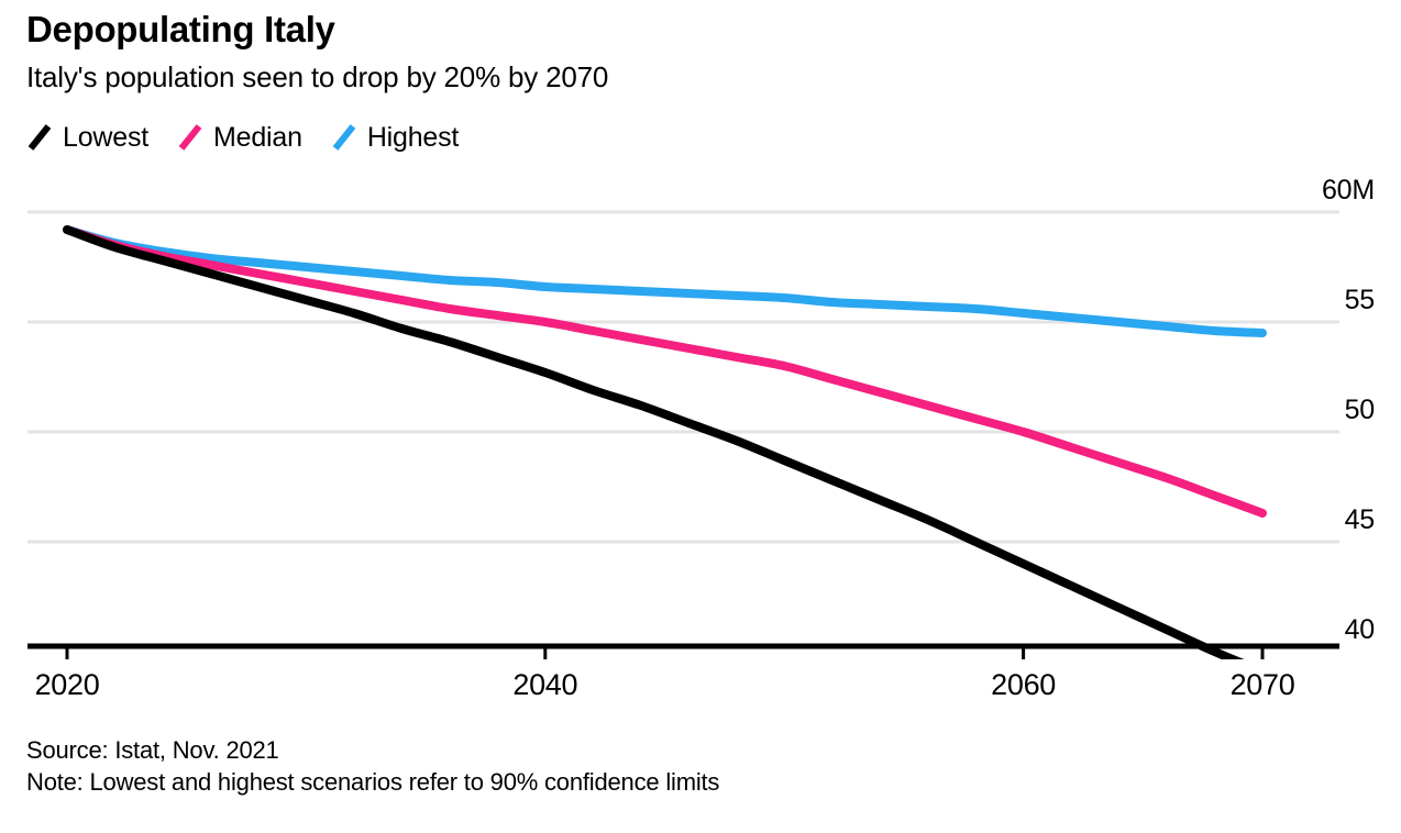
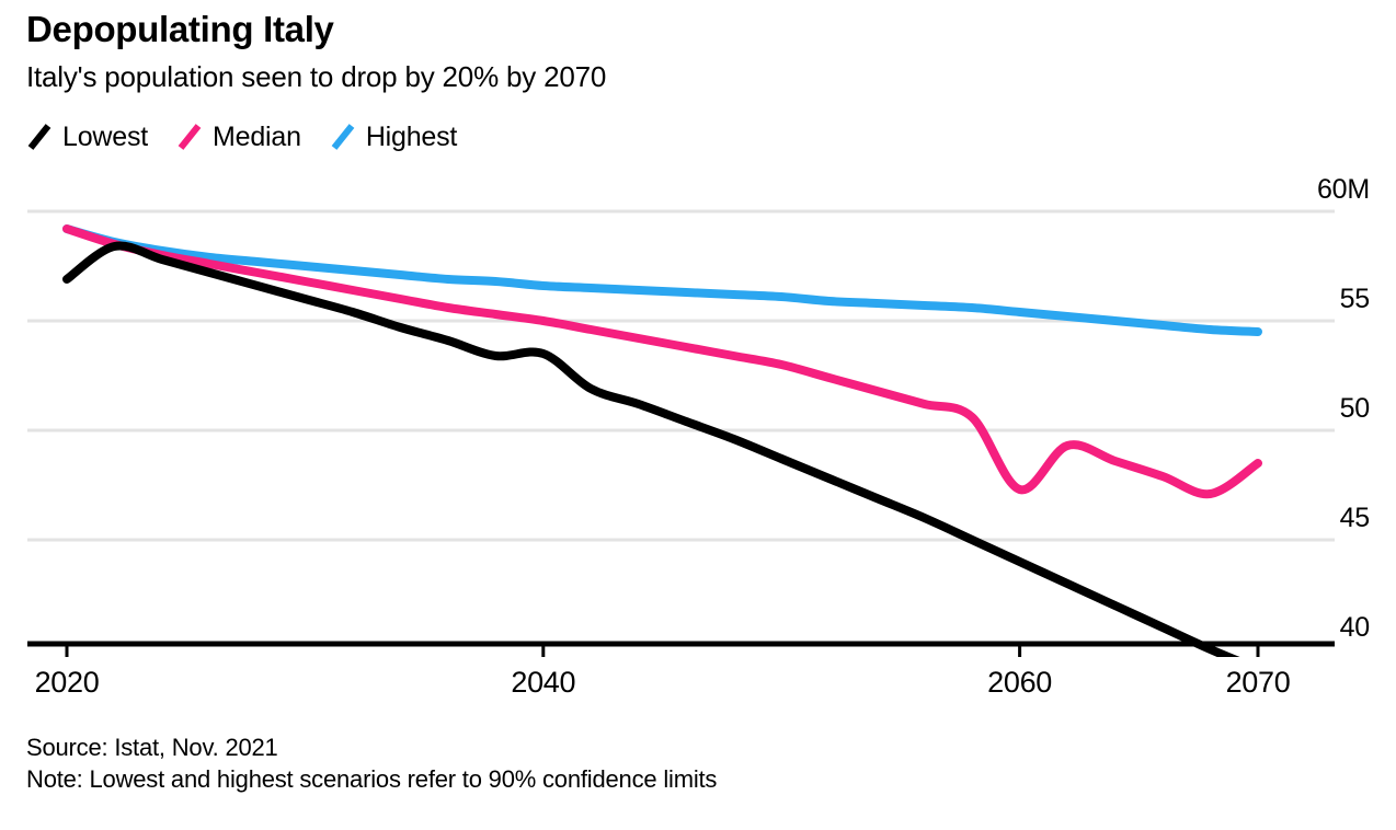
Lowest/2020: 59.2M -> 56.9M
Lowest/2040: 52.7M -> 53.5M
Median/2060: 50.0M -> 47.3M
Median/2070: 46.3M -> 48.5M
